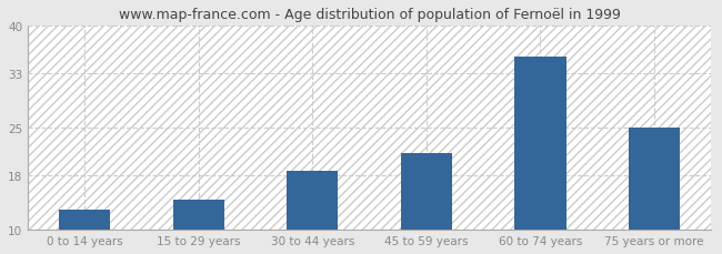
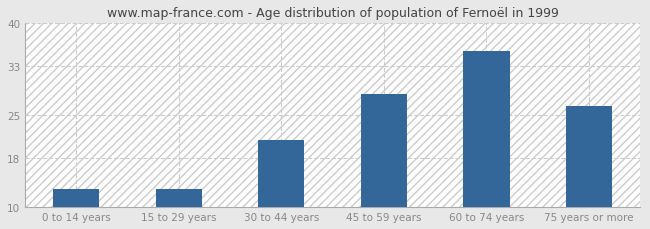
15 to 29 years: 14.4 -> 13.0
30 to 44 years: 18.6 -> 21.0
45 to 59 years: 21.2 -> 28.5
75 years or more: 25.0 -> 26.5
